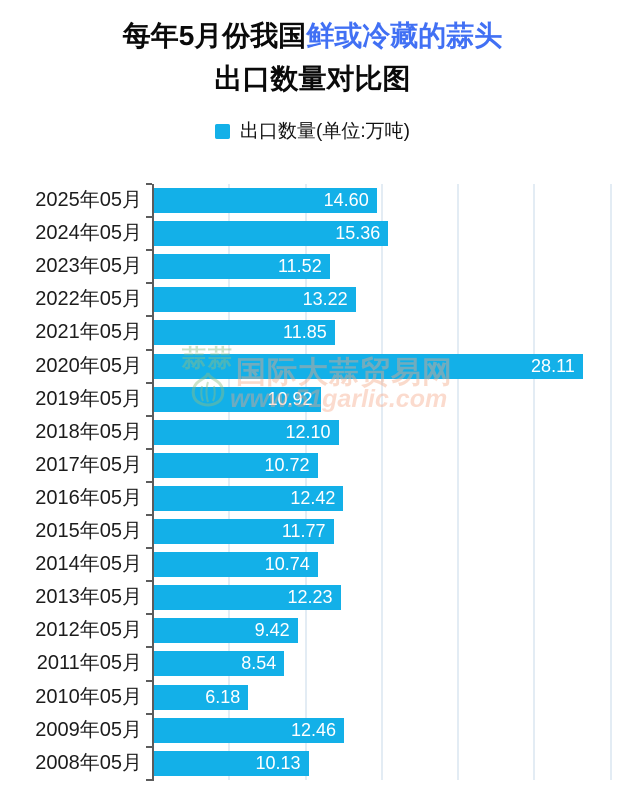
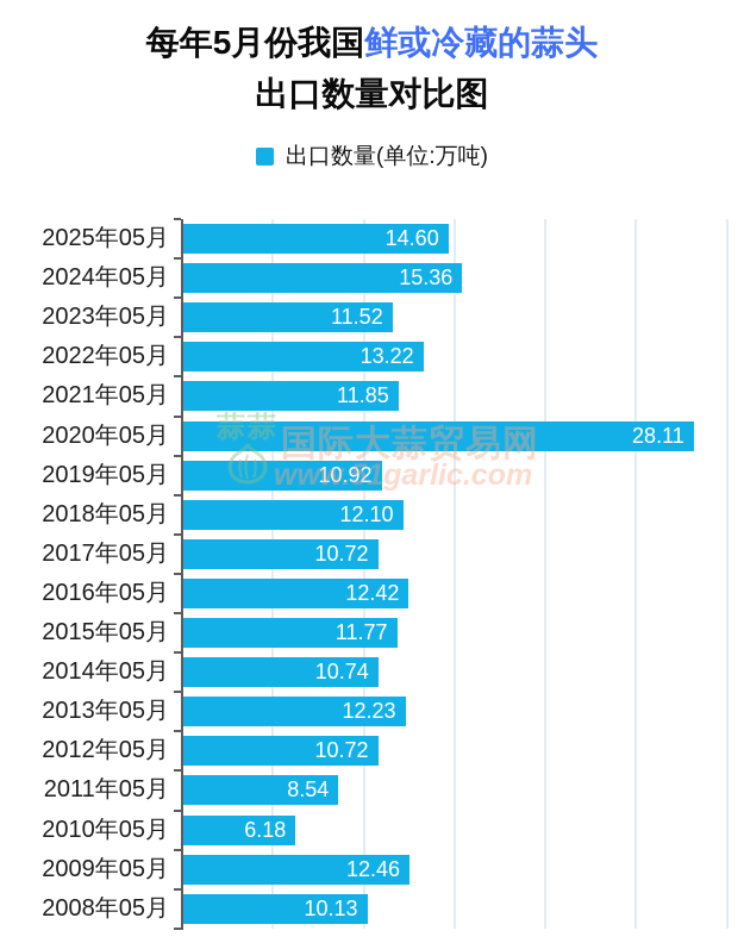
2012年05月: 9.42 -> 10.72
